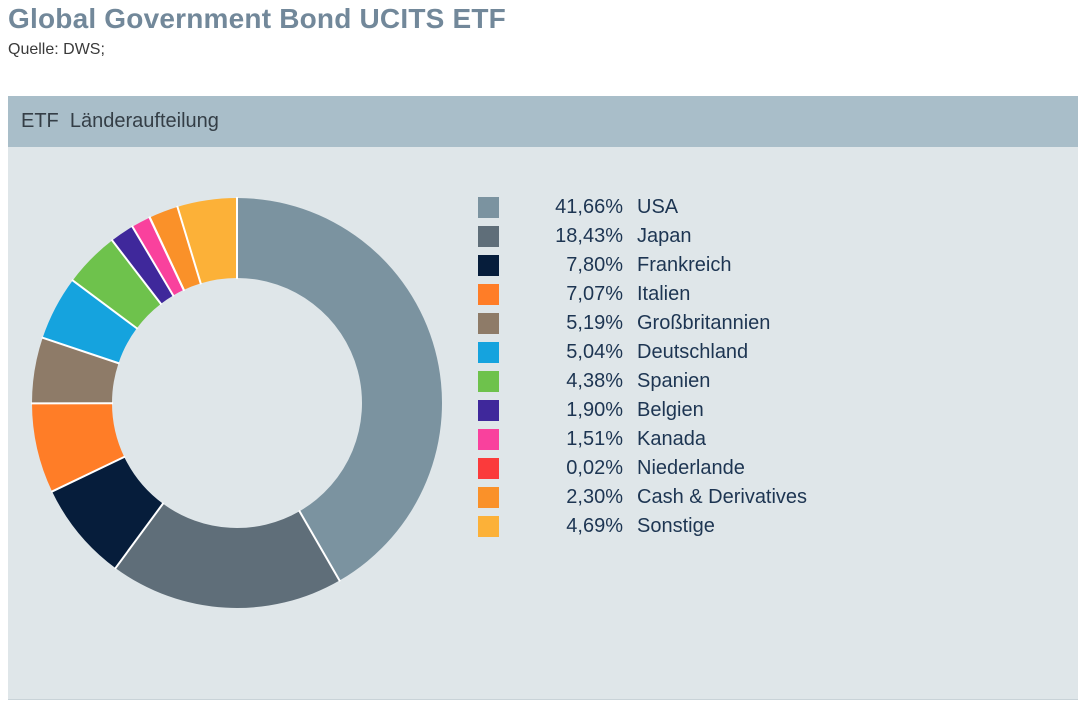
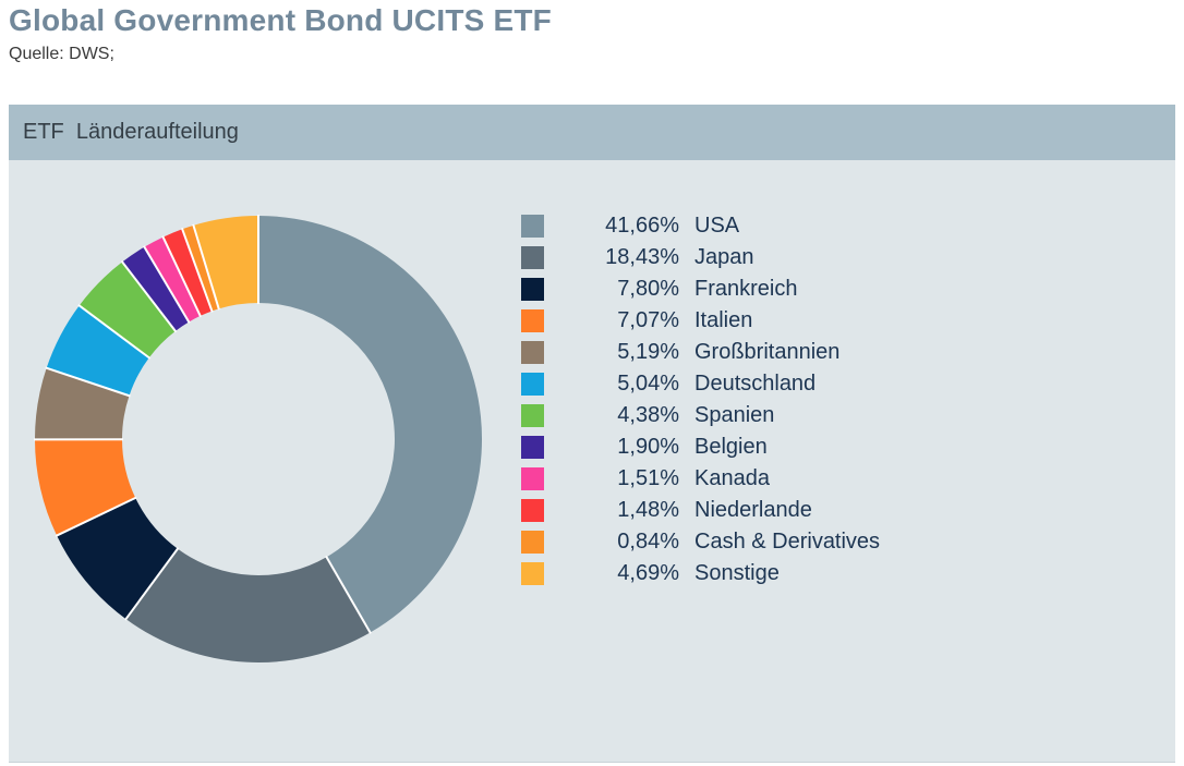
Niederlande: 0,02% -> 1,48%
Cash & Derivatives: 2,30% -> 0,84%
